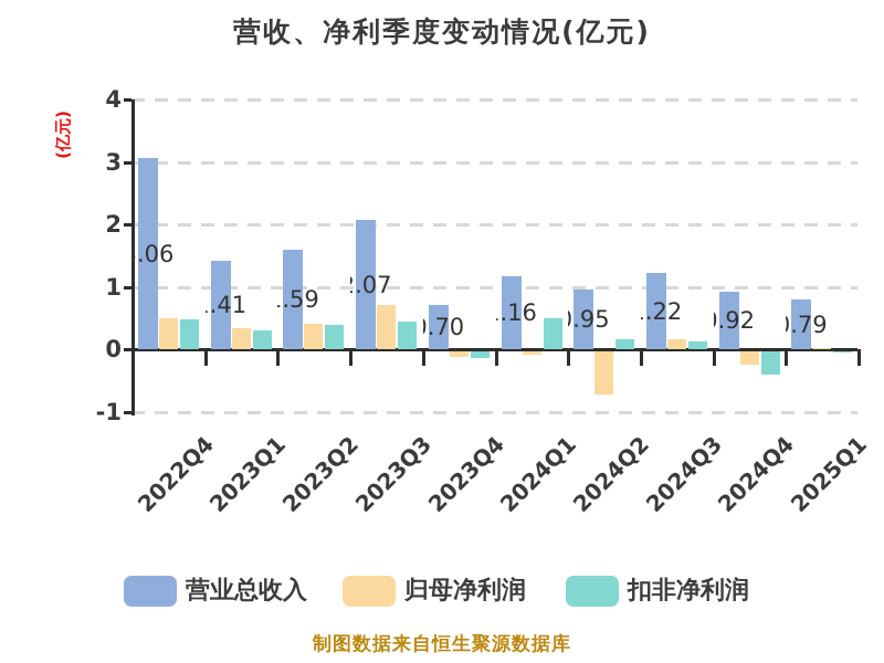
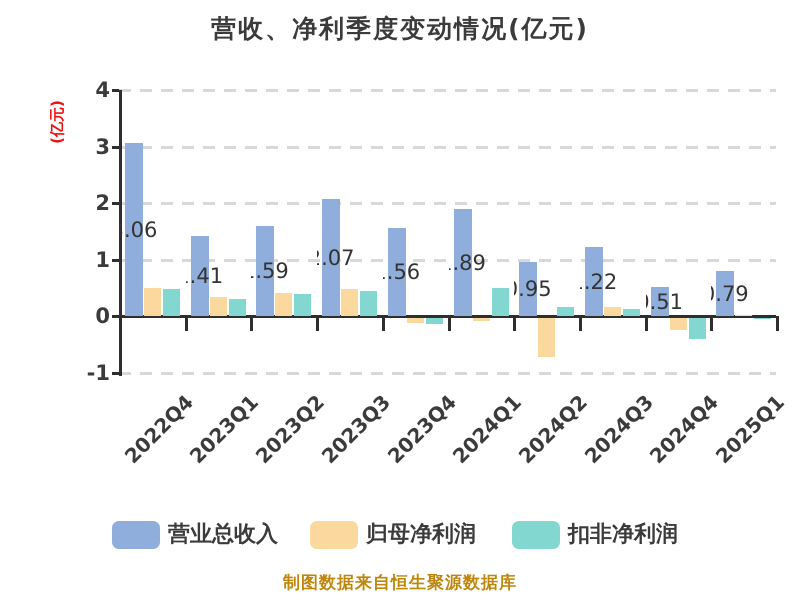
归母净利润/2023Q3: 0.7 -> 0.5
营业总收入/2023Q4: 0.70 -> 1.56
营业总收入/2024Q1: 1.16 -> 1.89
营业总收入/2024Q4: 0.92 -> 0.51
